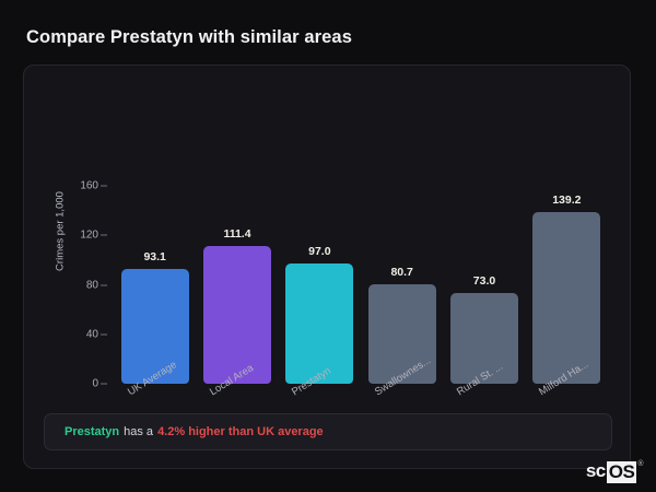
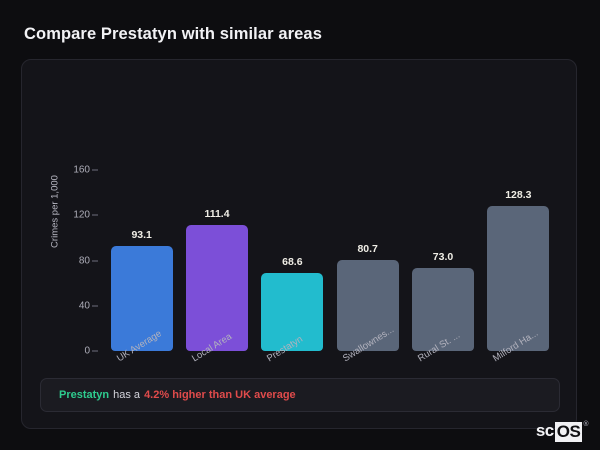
Prestatyn: 97.0 -> 68.6
Milford Ha...: 139.2 -> 128.3
